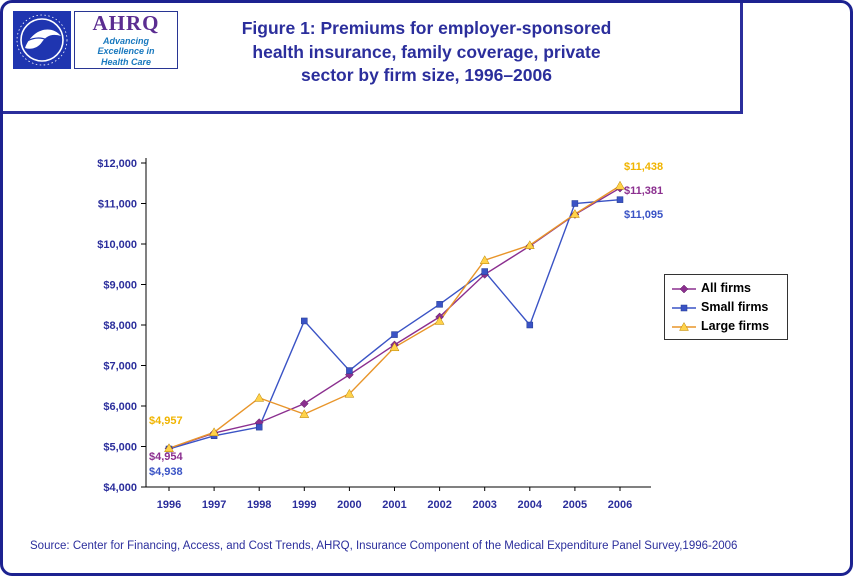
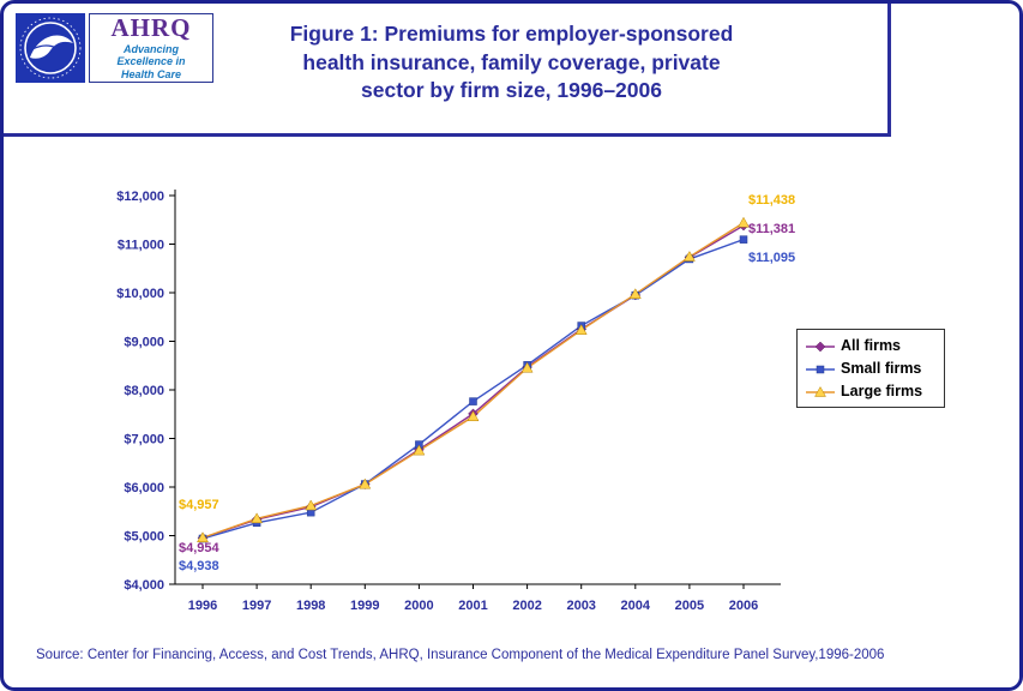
Large firms/1998: $6200 -> $5600
Small firms/1999: $8100 -> $6100
Large firms/1999: $5800 -> $6100
Large firms/2000: $6300 -> $6800
All firms/2002: $8200 -> $8500
Large firms/2002: $8100 -> $8400
Large firms/2003: $9600 -> $9200
Small firms/2004: $8000 -> $9900
Small firms/2005: $11000 -> $10700
